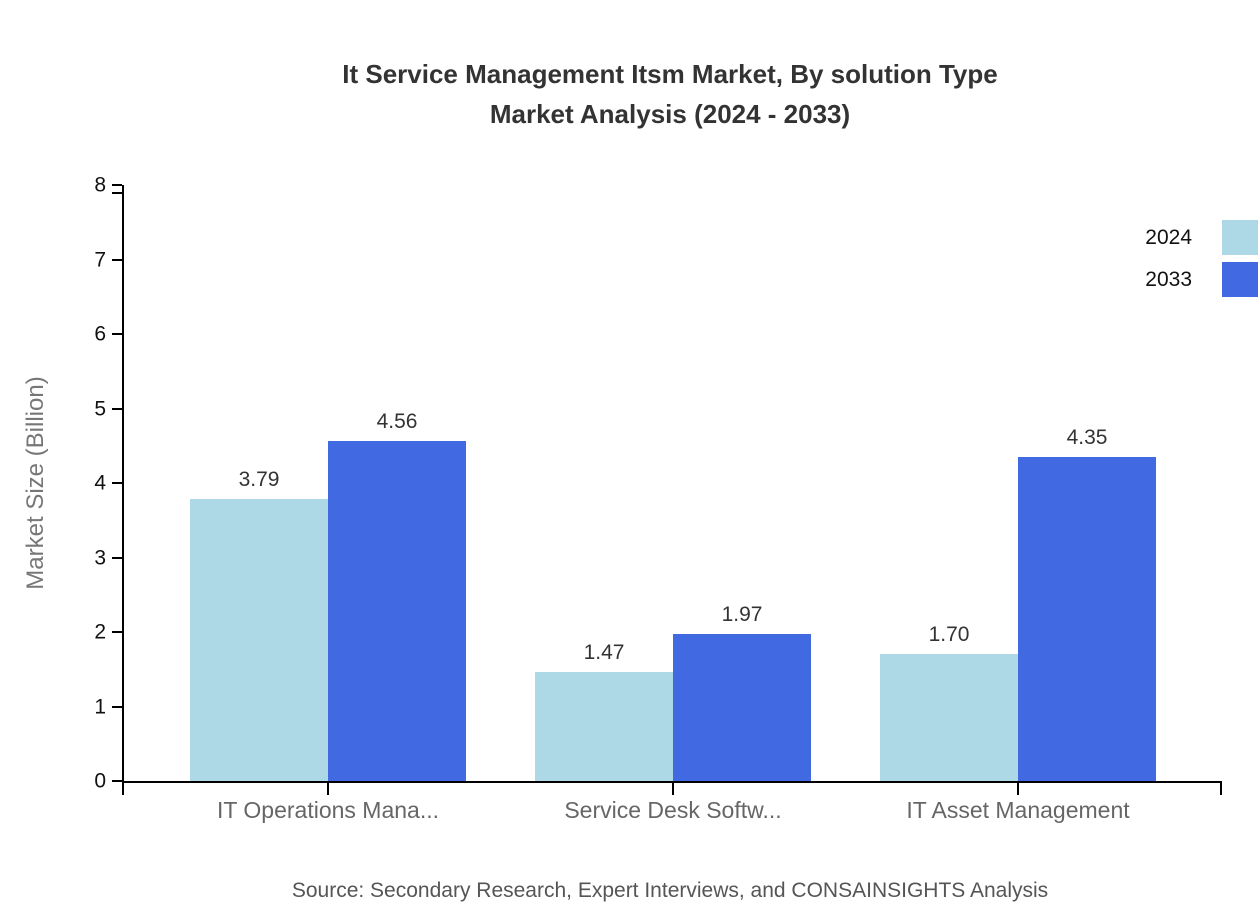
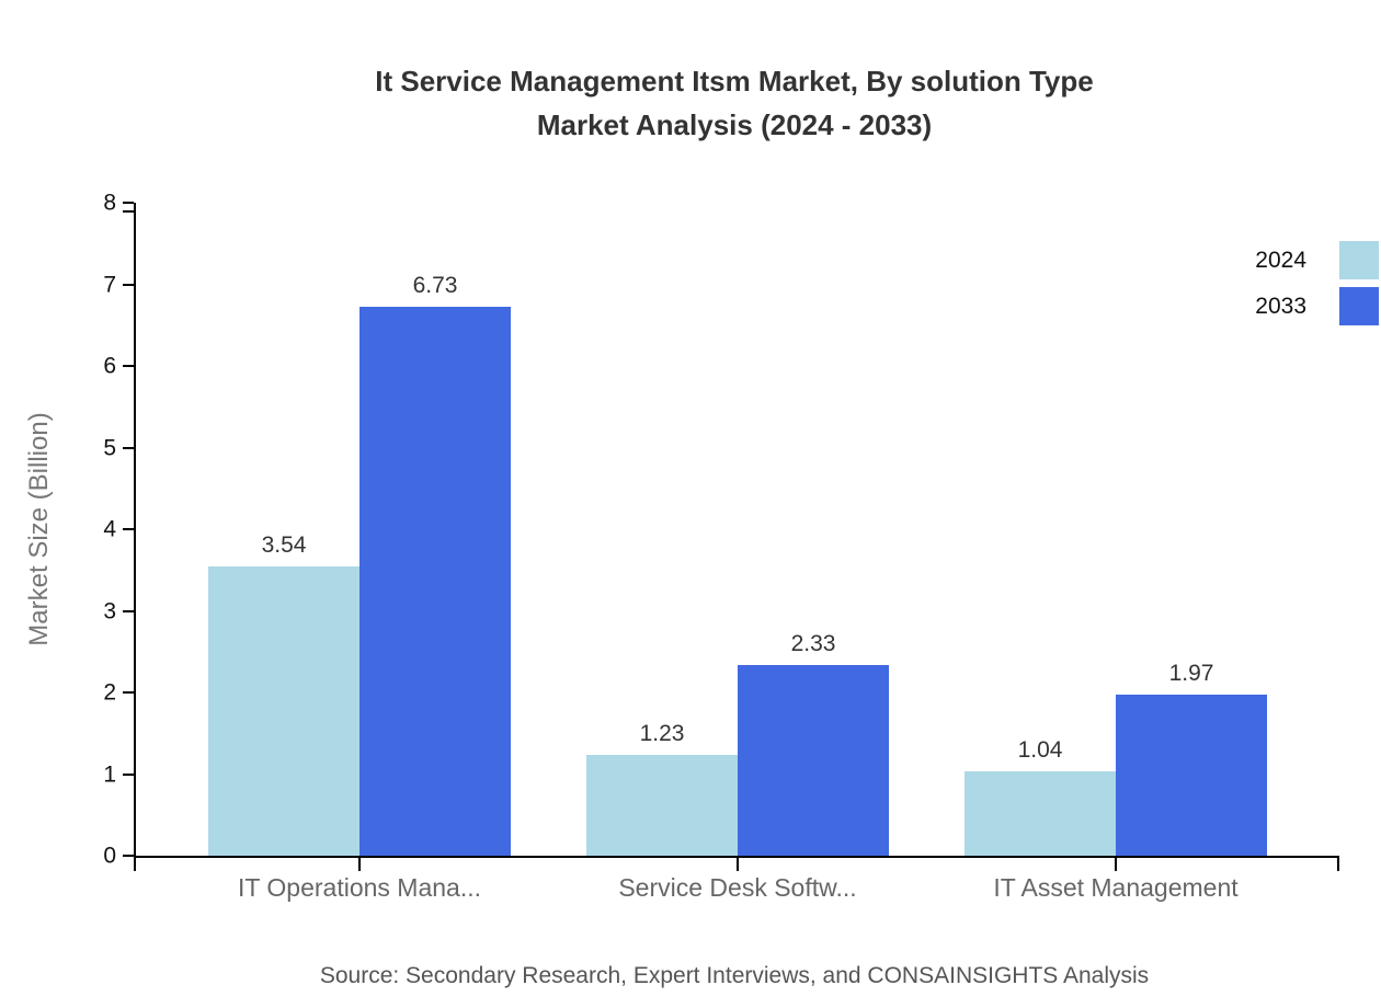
2024/IT Operations Mana...: 3.79 -> 3.54
2033/IT Operations Mana...: 4.56 -> 6.73
2024/Service Desk Softw...: 1.47 -> 1.23
2033/Service Desk Softw...: 1.97 -> 2.33
2024/IT Asset Management: 1.70 -> 1.04
2033/IT Asset Management: 4.35 -> 1.97
